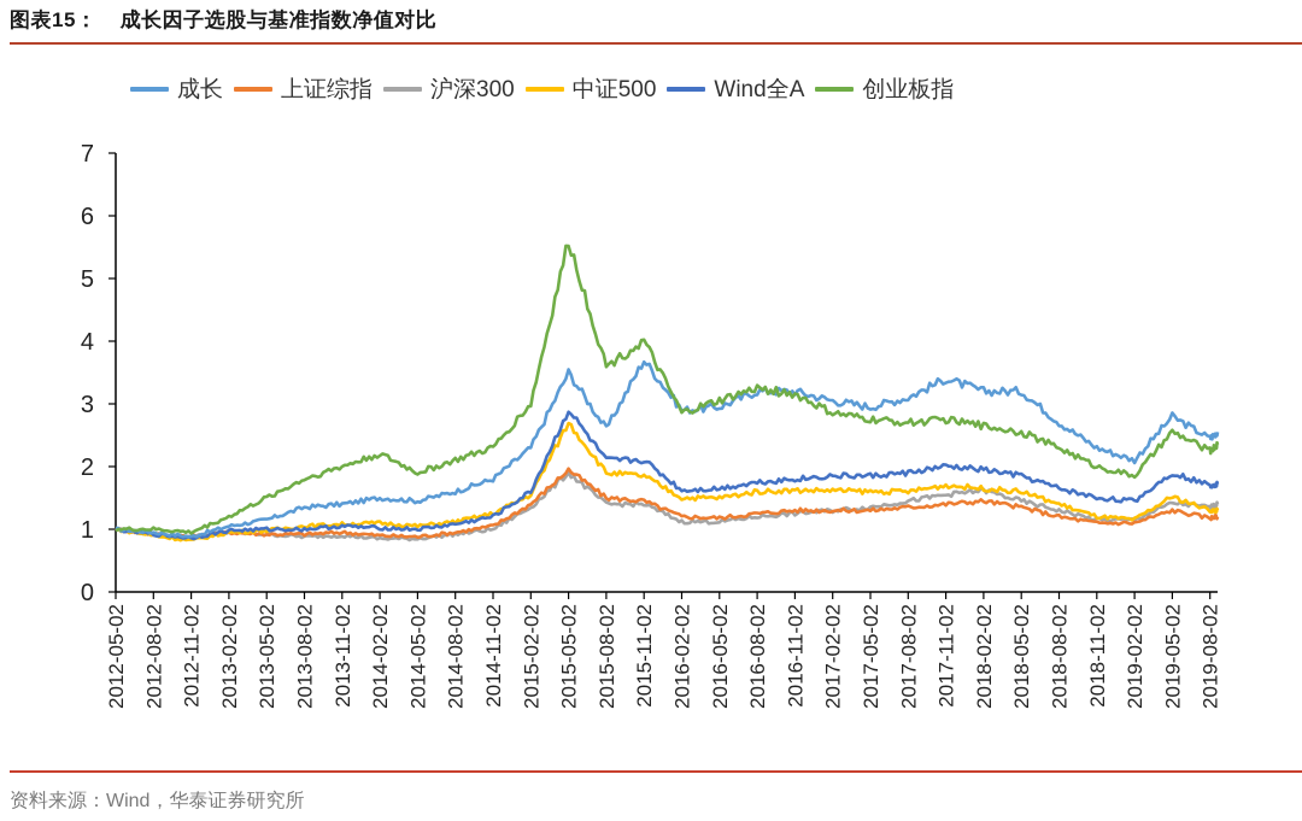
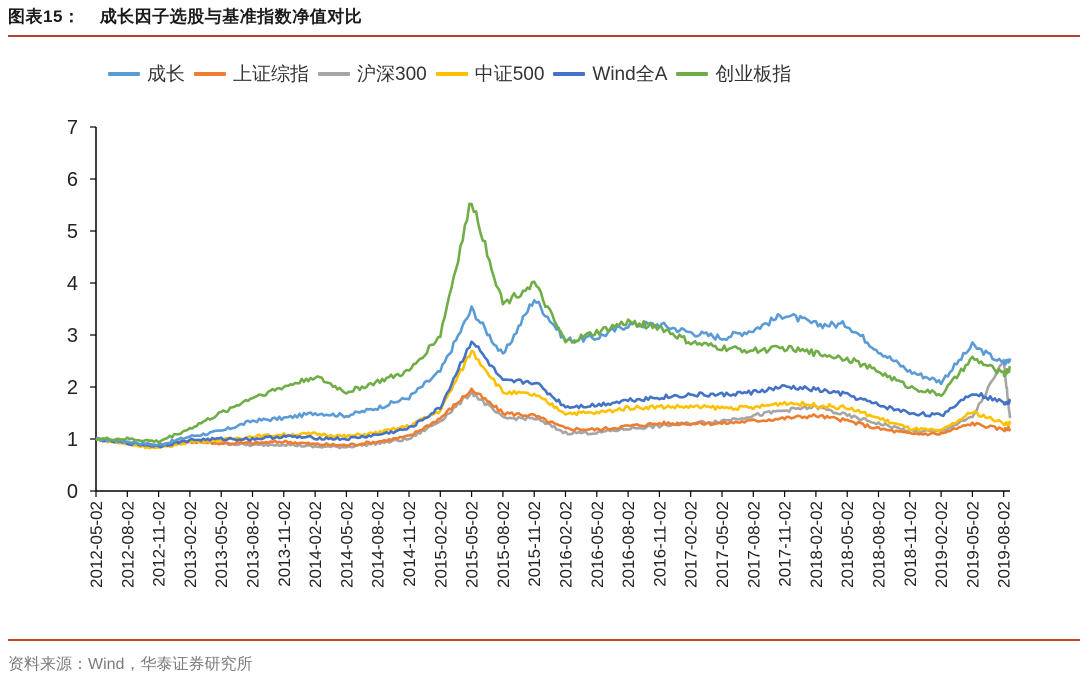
沪深300/2019-08-02: 1.4 -> 2.5
